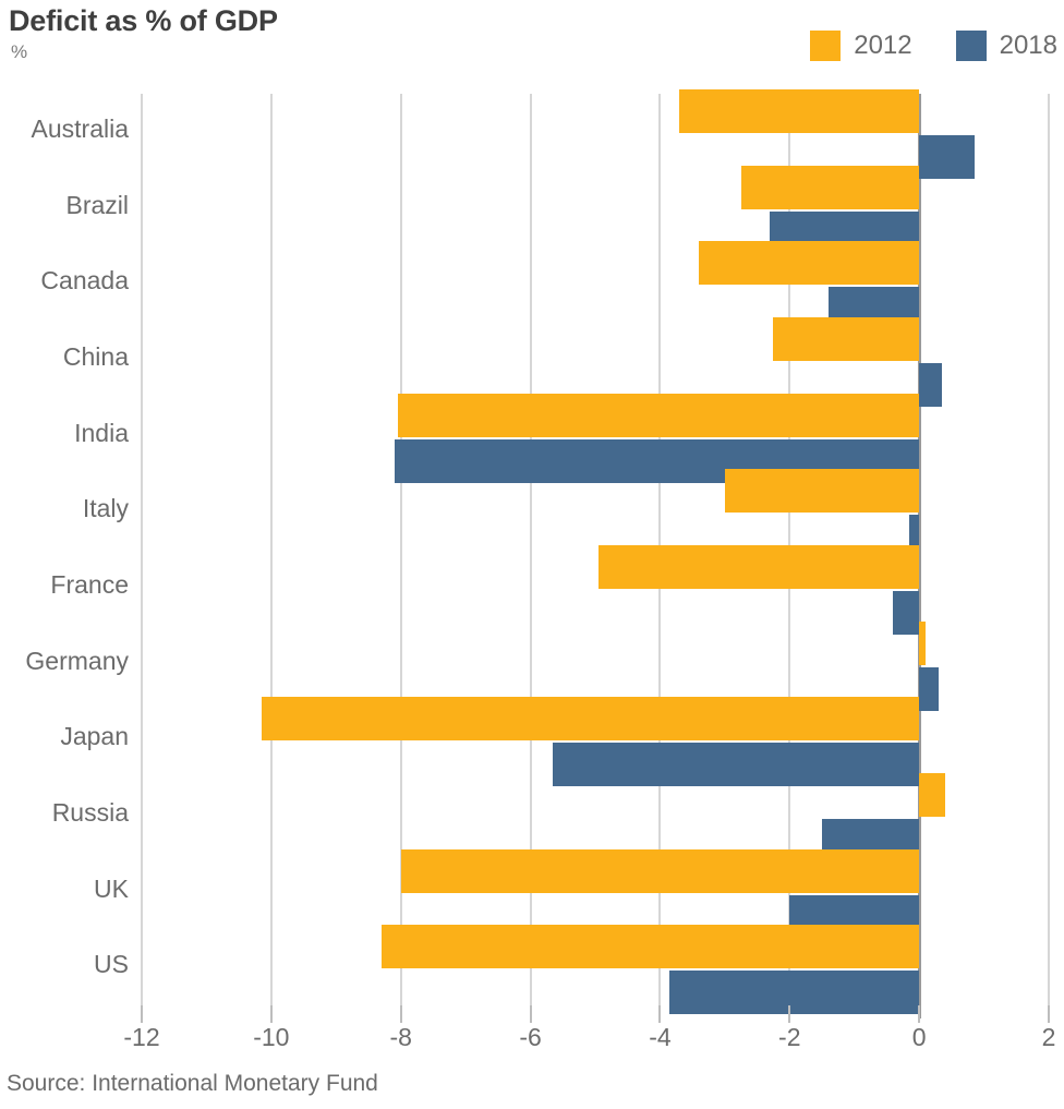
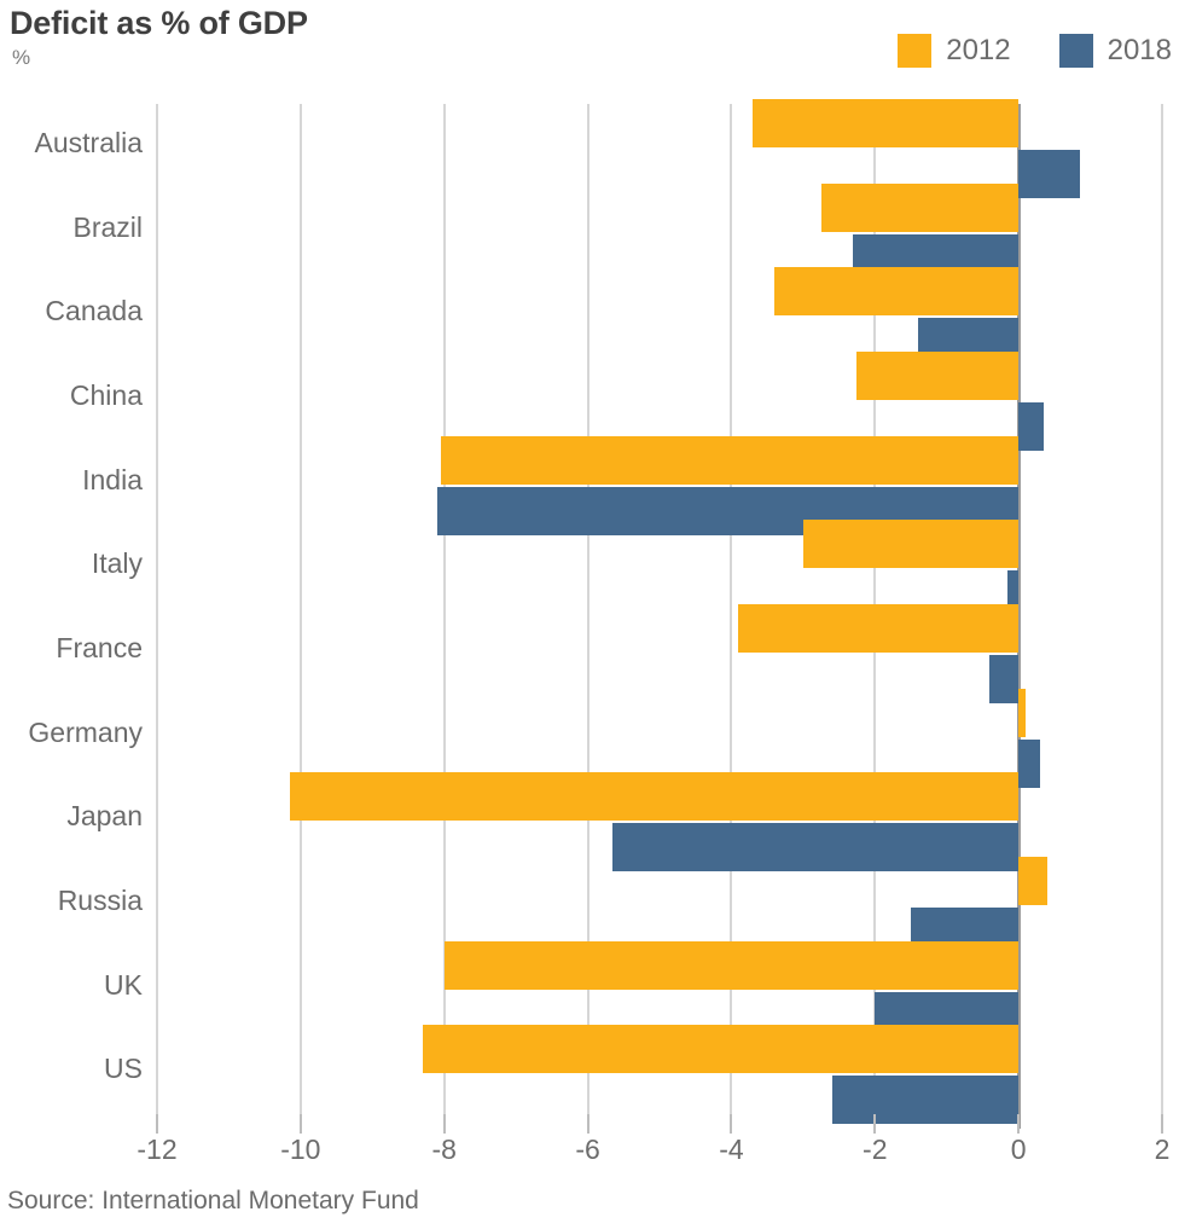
2012/France: -5.0 -> -3.9
2018/US: -3.9 -> -2.6
